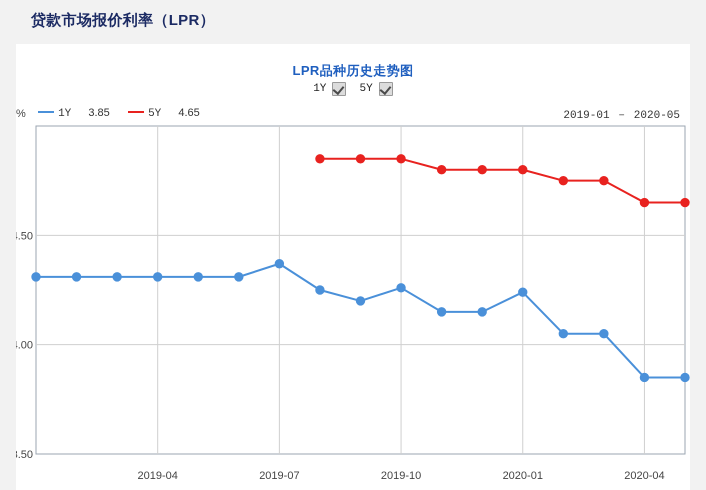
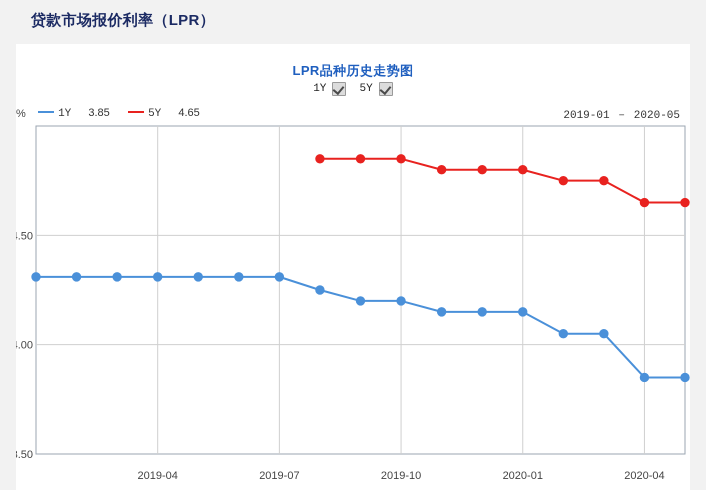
1Y/2019-07: 4.37 -> 4.31
1Y/2019-10: 4.26 -> 4.20
1Y/2020-01: 4.24 -> 4.15
